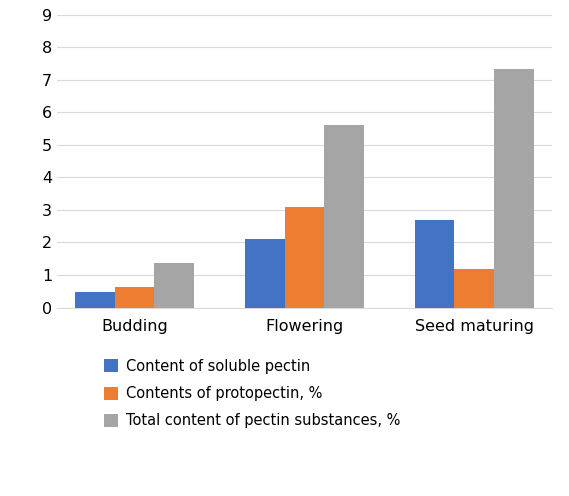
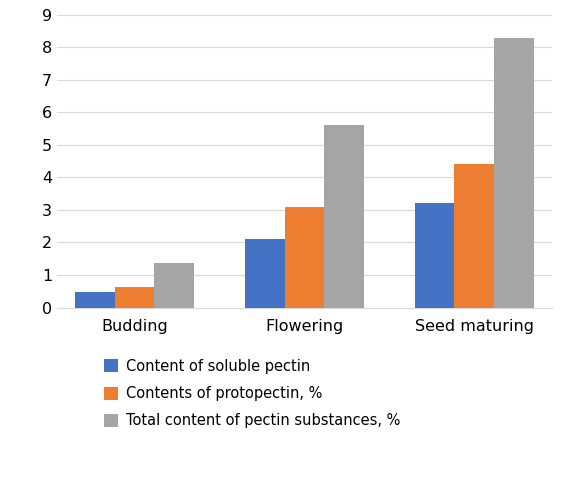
Content of soluble pectin/Seed maturing: 2.70 -> 3.20
Contents of protopectin, %/Seed maturing: 1.20 -> 4.40
Total content of pectin substances, %/Seed maturing: 7.35 -> 8.30
